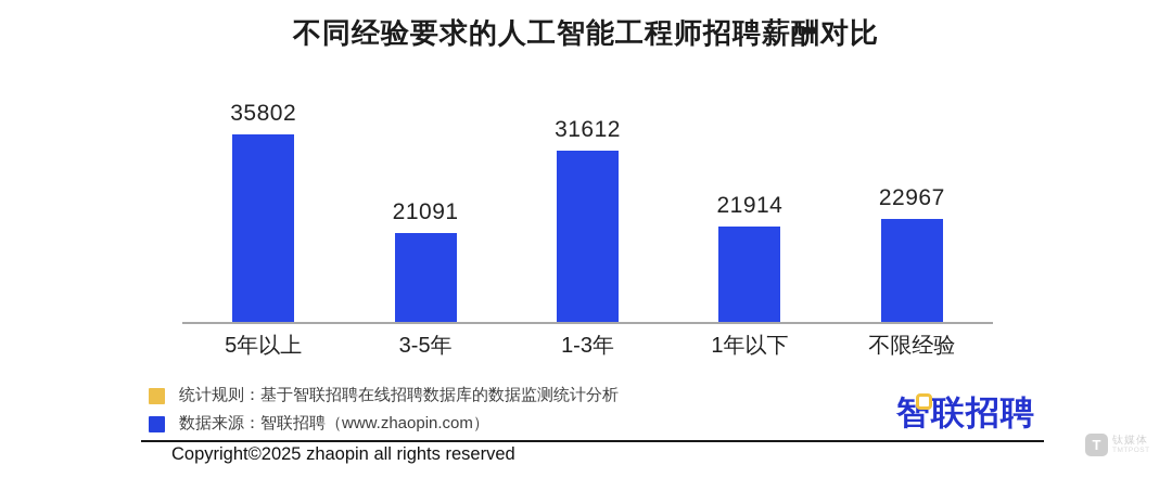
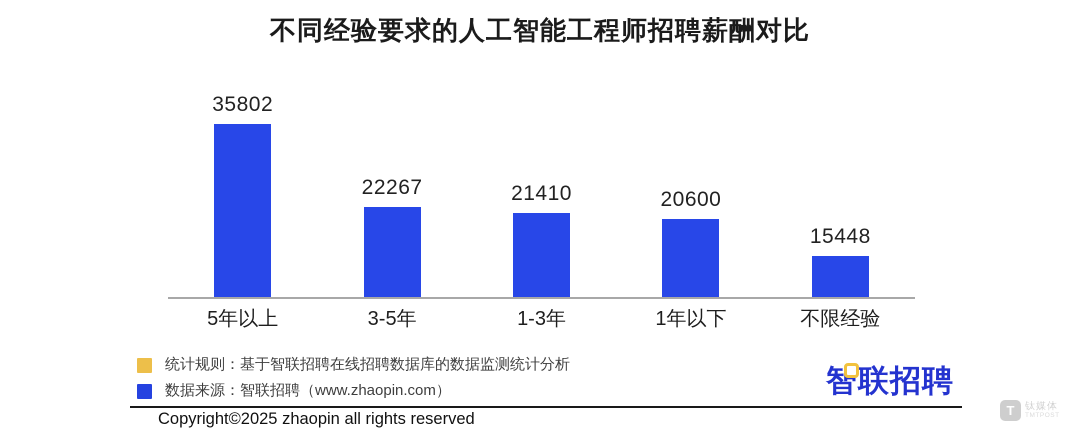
3-5年: 21091 -> 22267
1-3年: 31612 -> 21410
1年以下: 21914 -> 20600
不限经验: 22967 -> 15448
